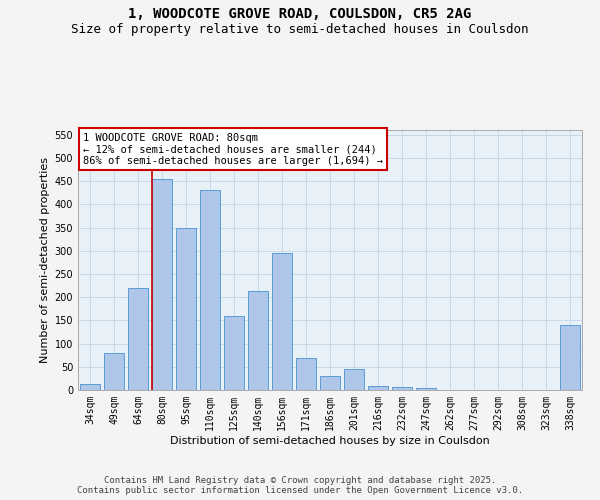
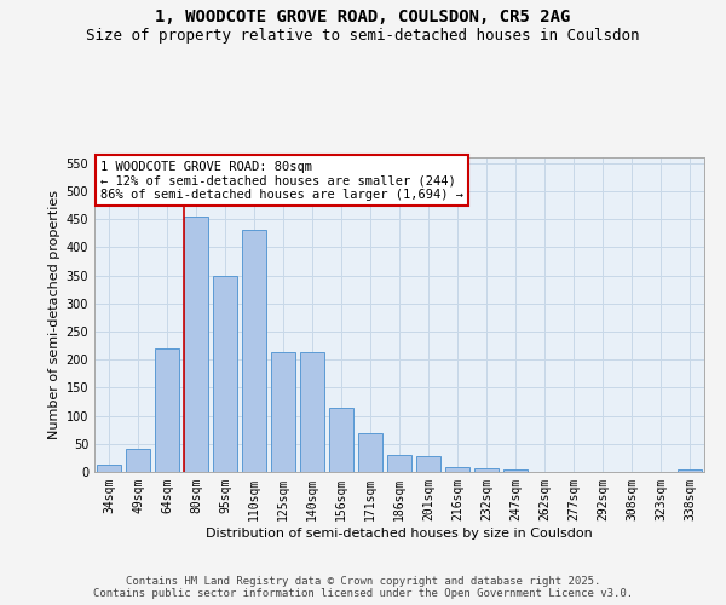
49sqm: 80 -> 40
125sqm: 160 -> 213
156sqm: 295 -> 115
201sqm: 45 -> 27
338sqm: 140 -> 4
